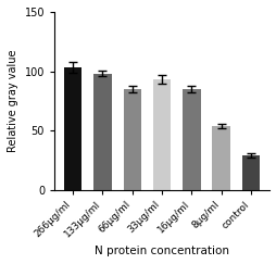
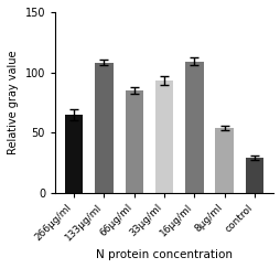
266μg/ml: 103 -> 65
133μg/ml: 98 -> 108
16μg/ml: 85 -> 109
